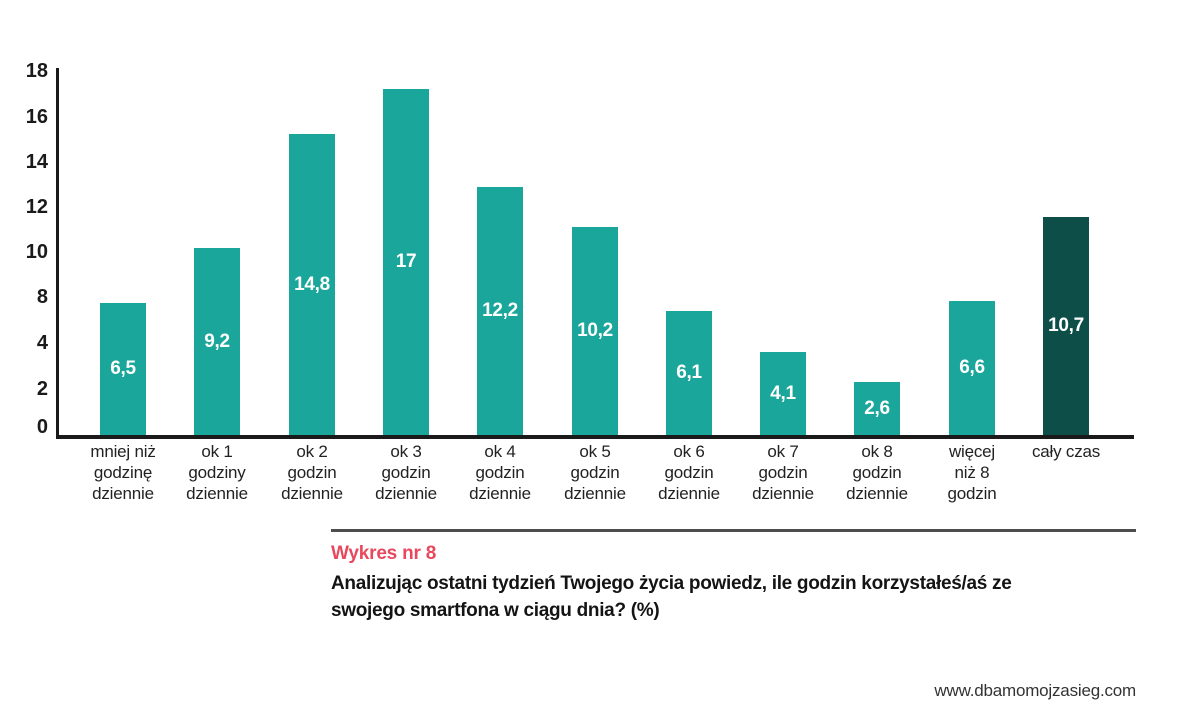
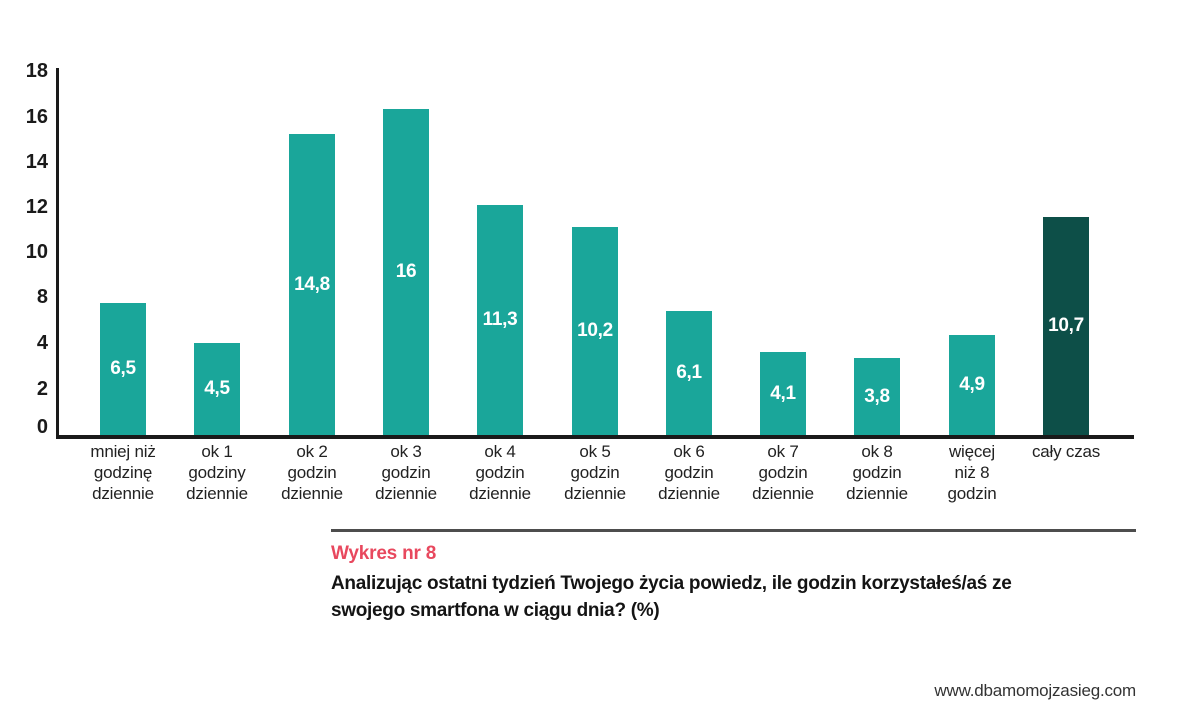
ok 1 godziny dziennie: 9,2 -> 4,5
ok 3 godzin dziennie: 17 -> 16
ok 4 godzin dziennie: 12,2 -> 11,3
ok 8 godzin dziennie: 2,6 -> 3,8
więcej niż 8 godzin: 6,6 -> 4,9
